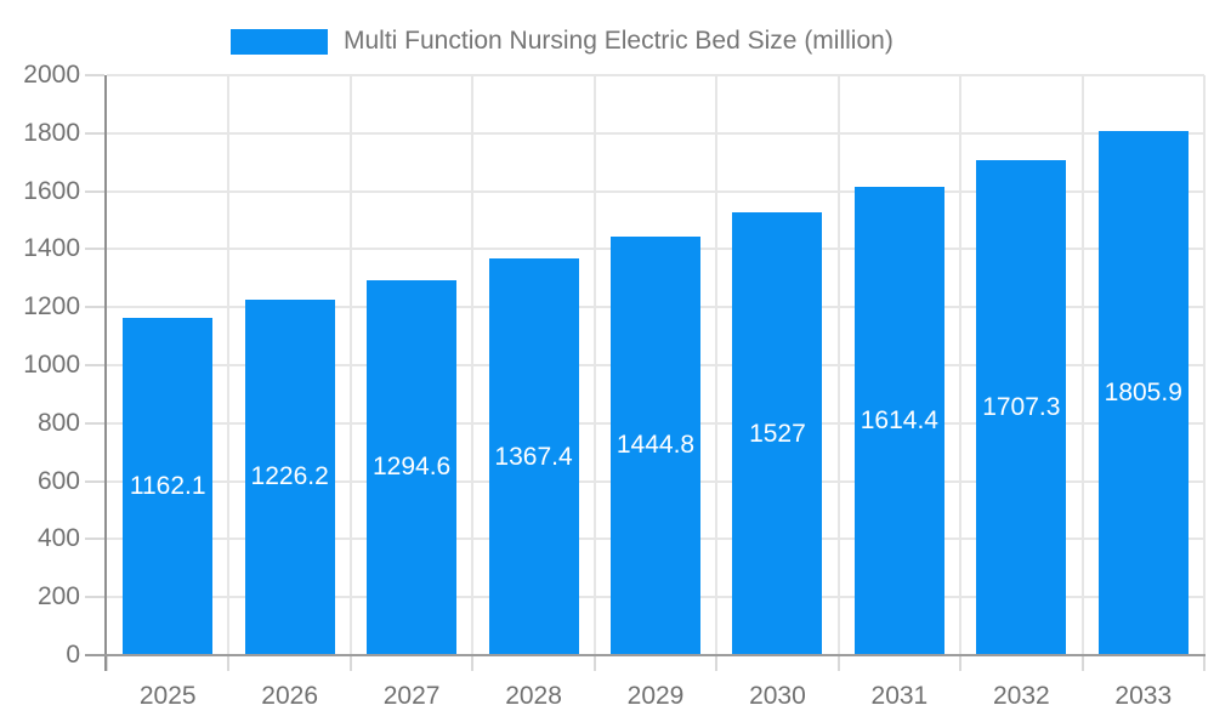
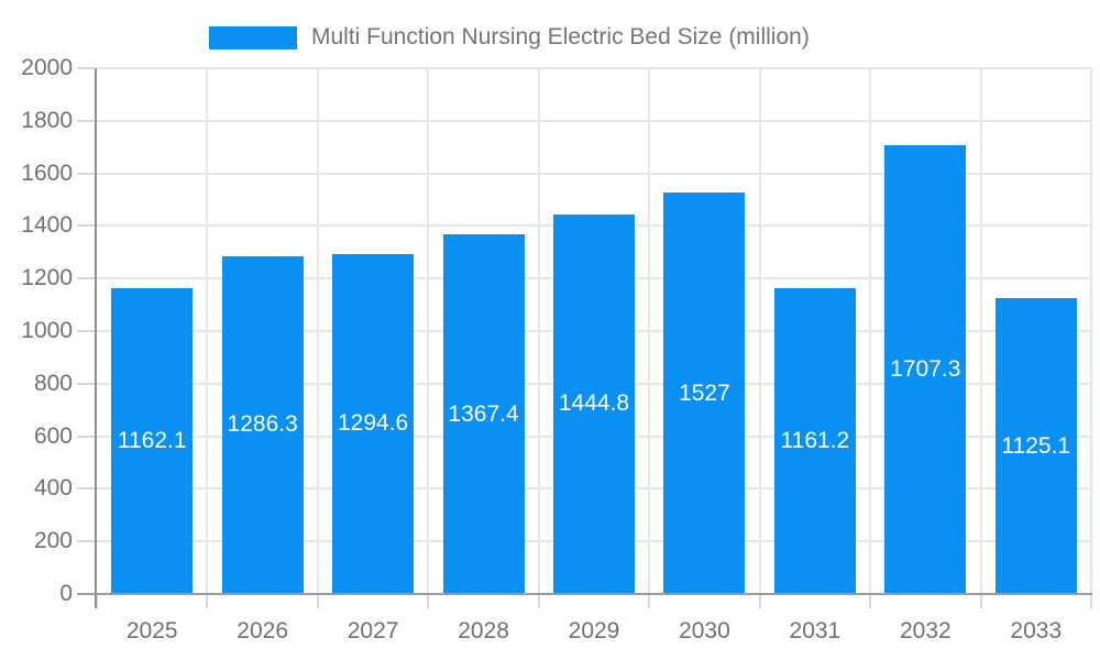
2026: 1226.2 -> 1286.3
2031: 1614.4 -> 1161.2
2033: 1805.9 -> 1125.1
